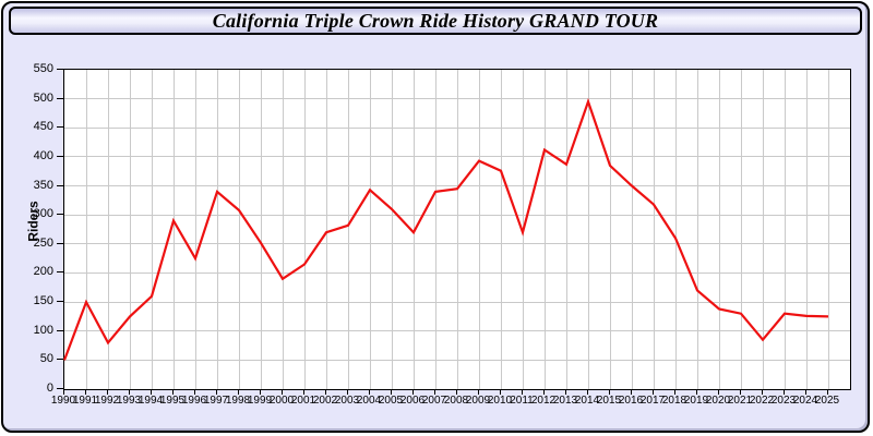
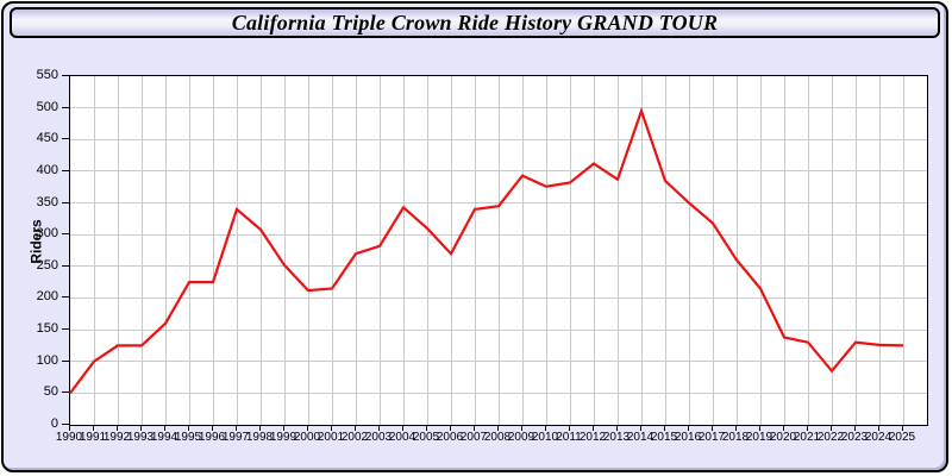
1991: 150 -> 100
1992: 80 -> 120
1995: 290 -> 220
2000: 190 -> 210
2011: 270 -> 380
2019: 170 -> 220
